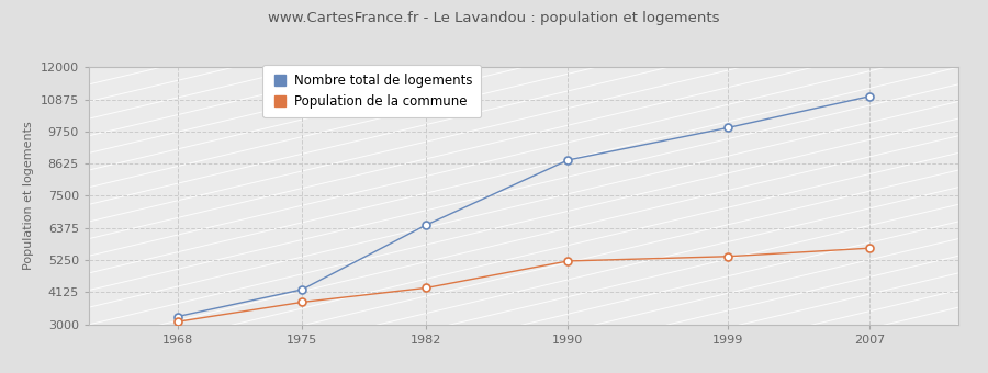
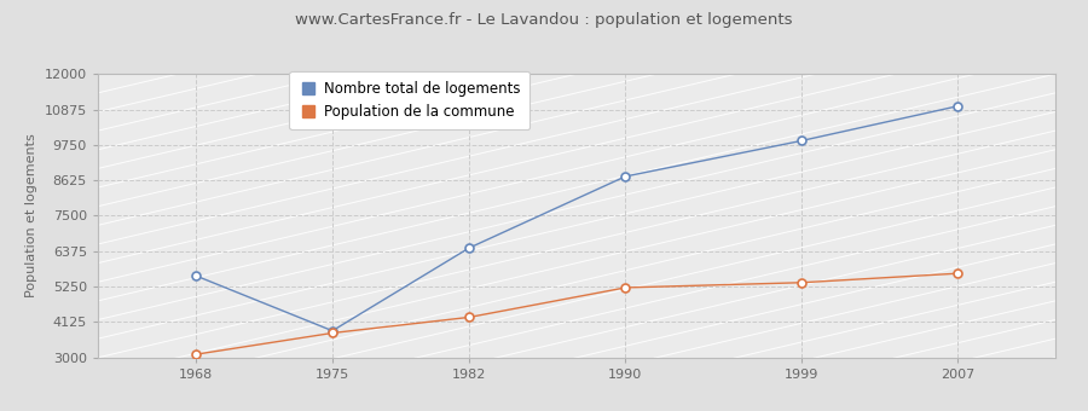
Nombre total de logements/1968: 3280 -> 5600
Nombre total de logements/1975: 4220 -> 3850
